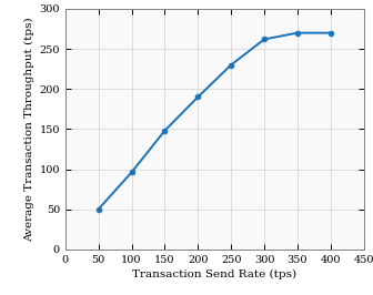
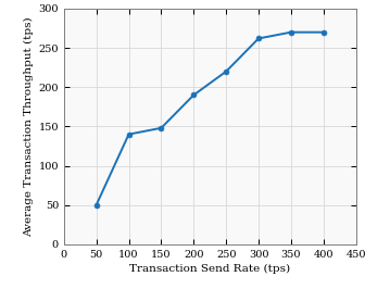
100: 96 -> 140
250: 230 -> 220
